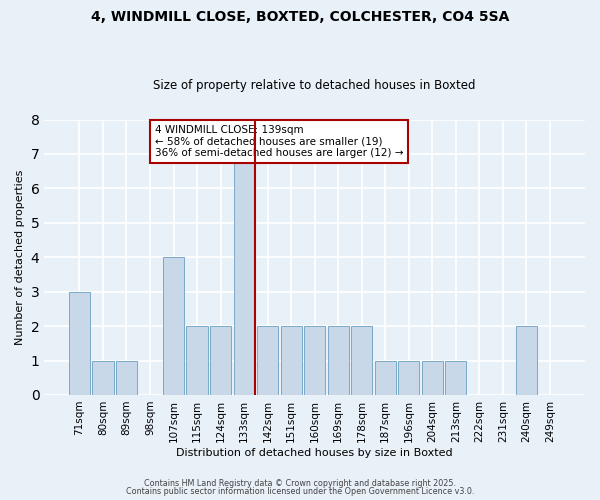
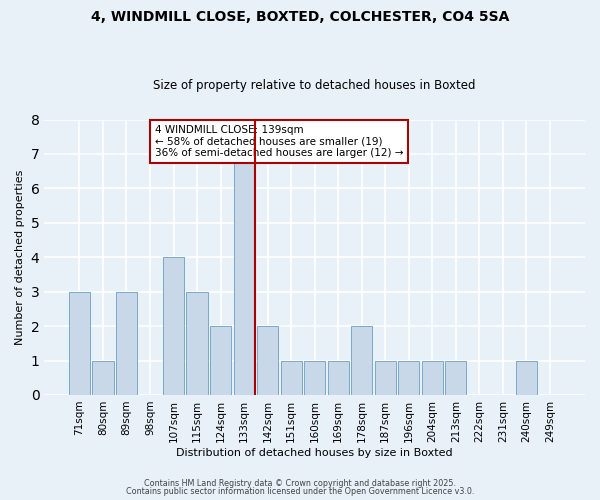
89sqm: 1 -> 3
115sqm: 2 -> 3
151sqm: 2 -> 1
160sqm: 2 -> 1
169sqm: 2 -> 1
240sqm: 2 -> 1
